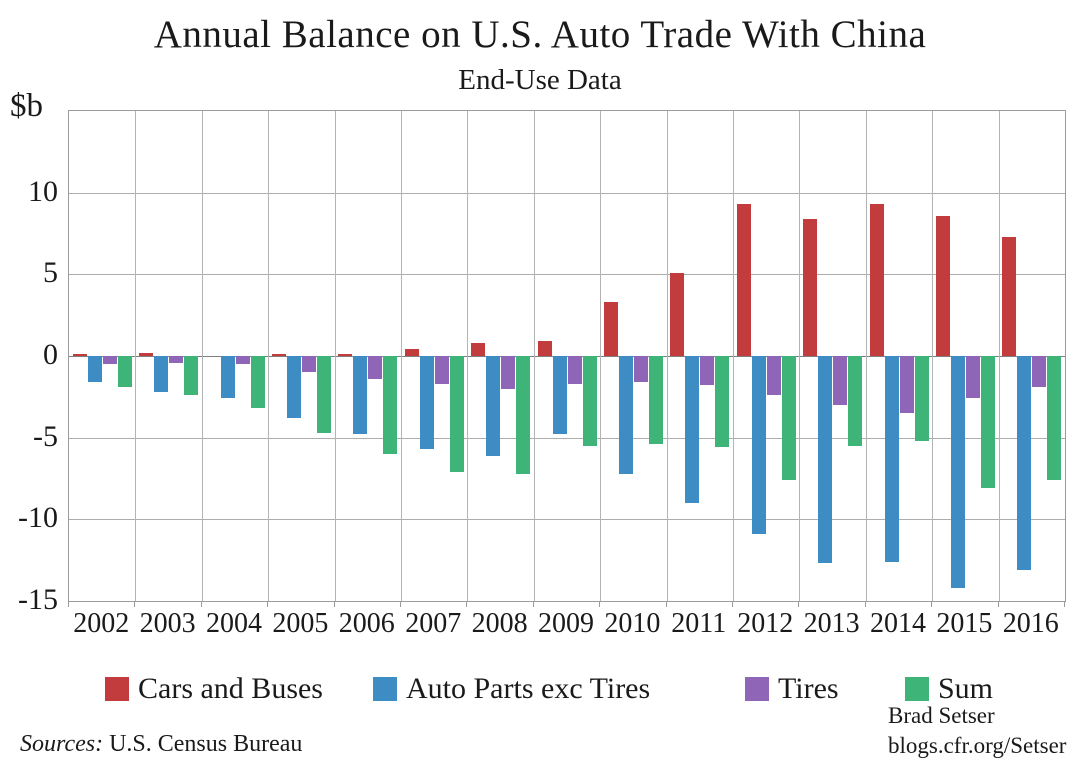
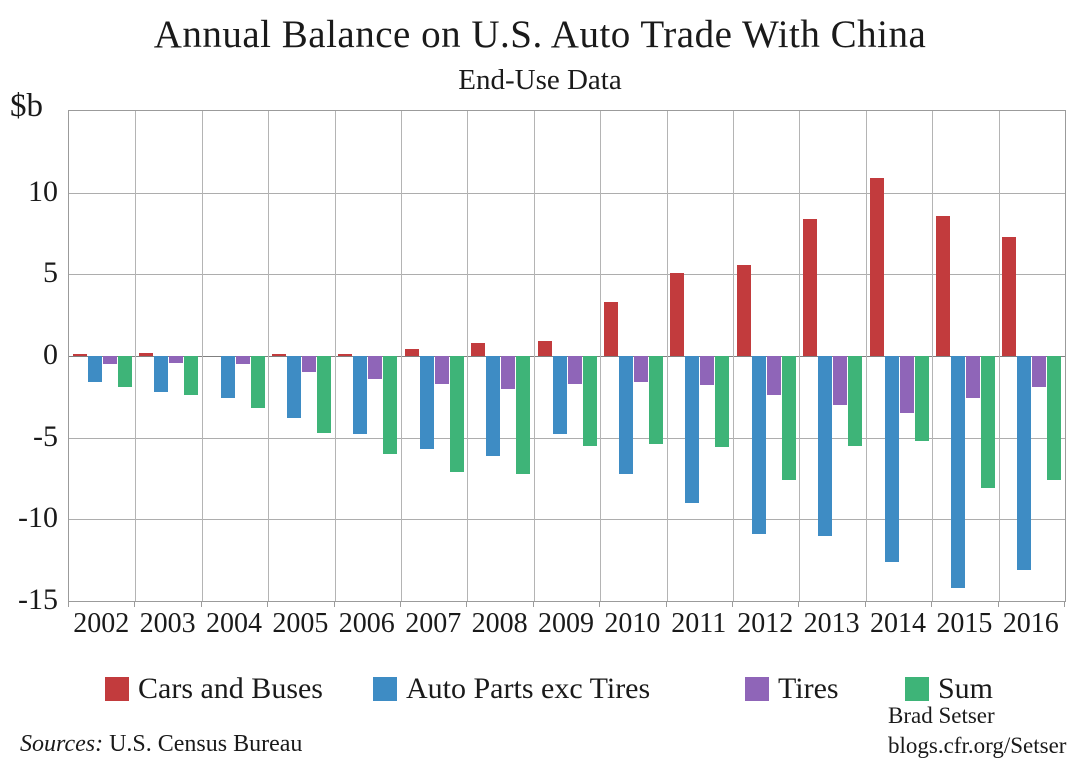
Cars and Buses/2012: 9.3 -> 5.6
Auto Parts exc Tires/2013: -12.7 -> -11.0
Cars and Buses/2014: 9.3 -> 10.9
